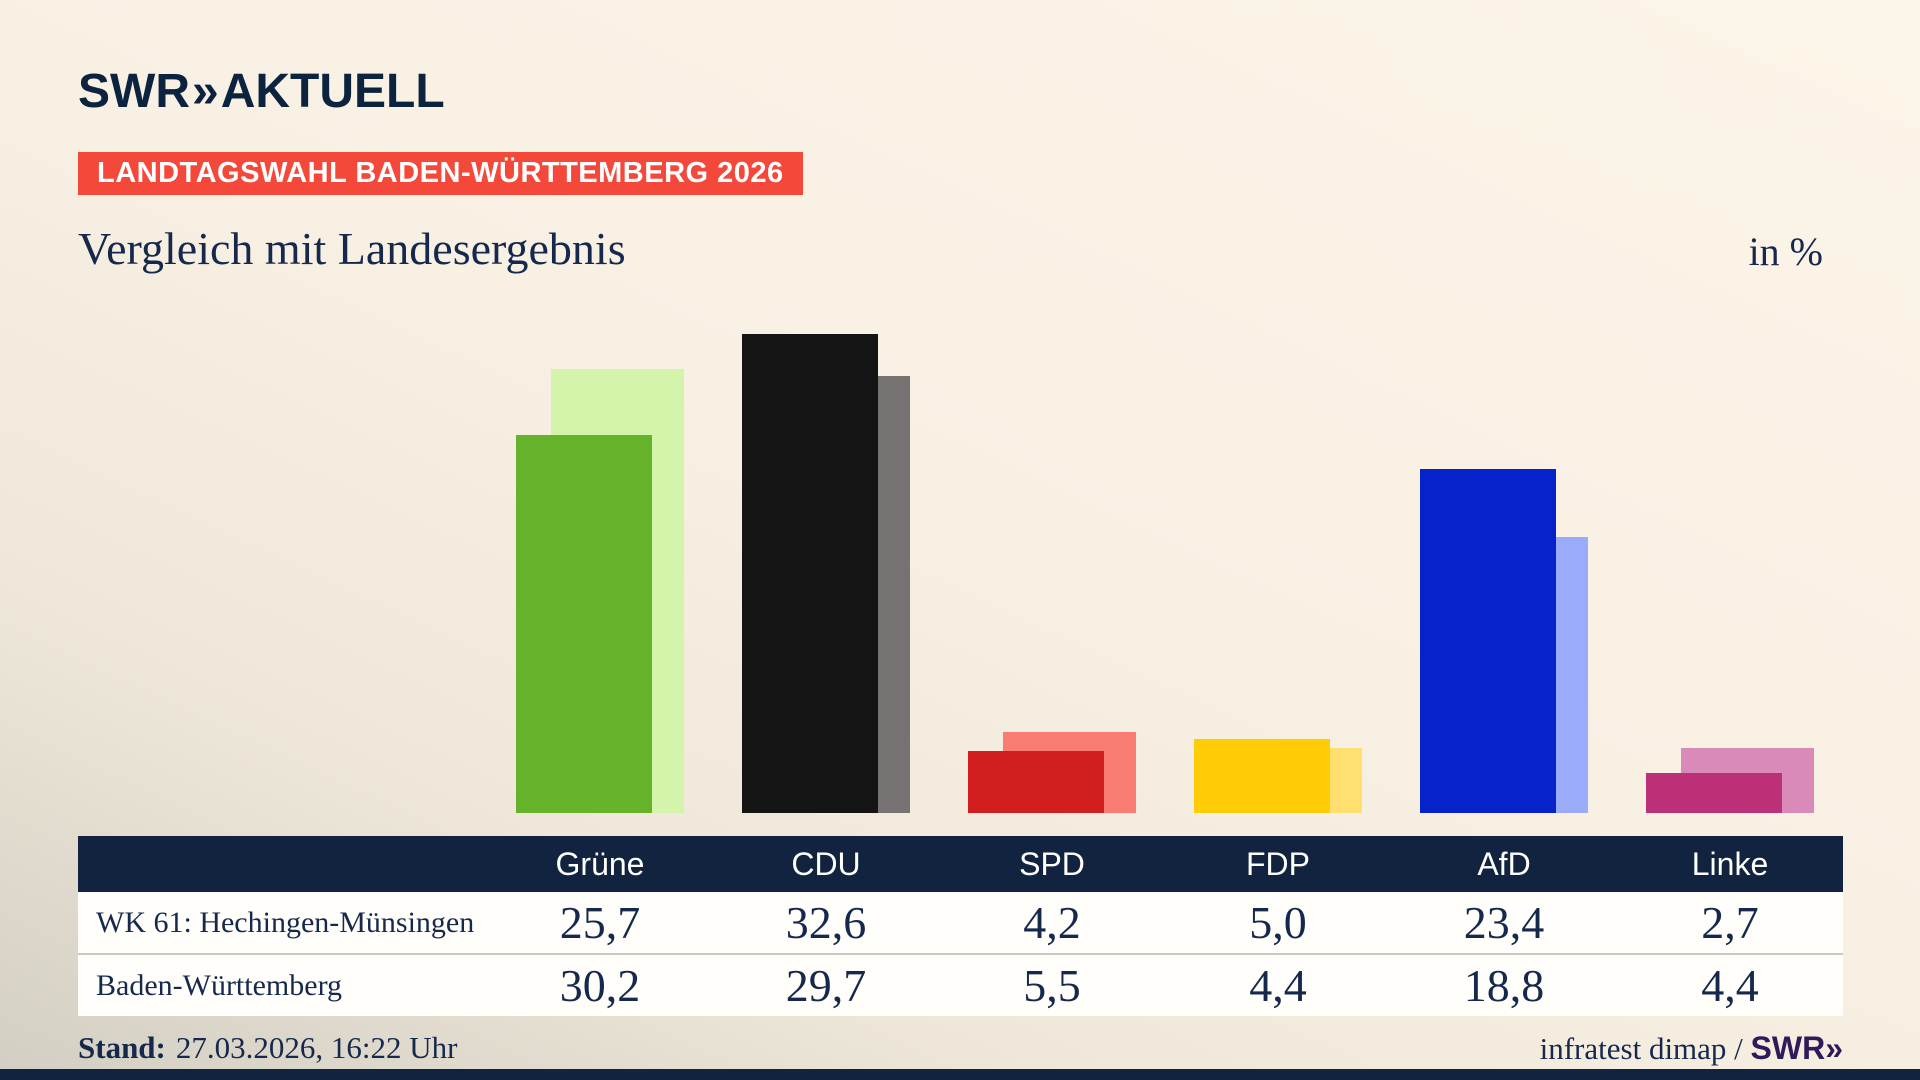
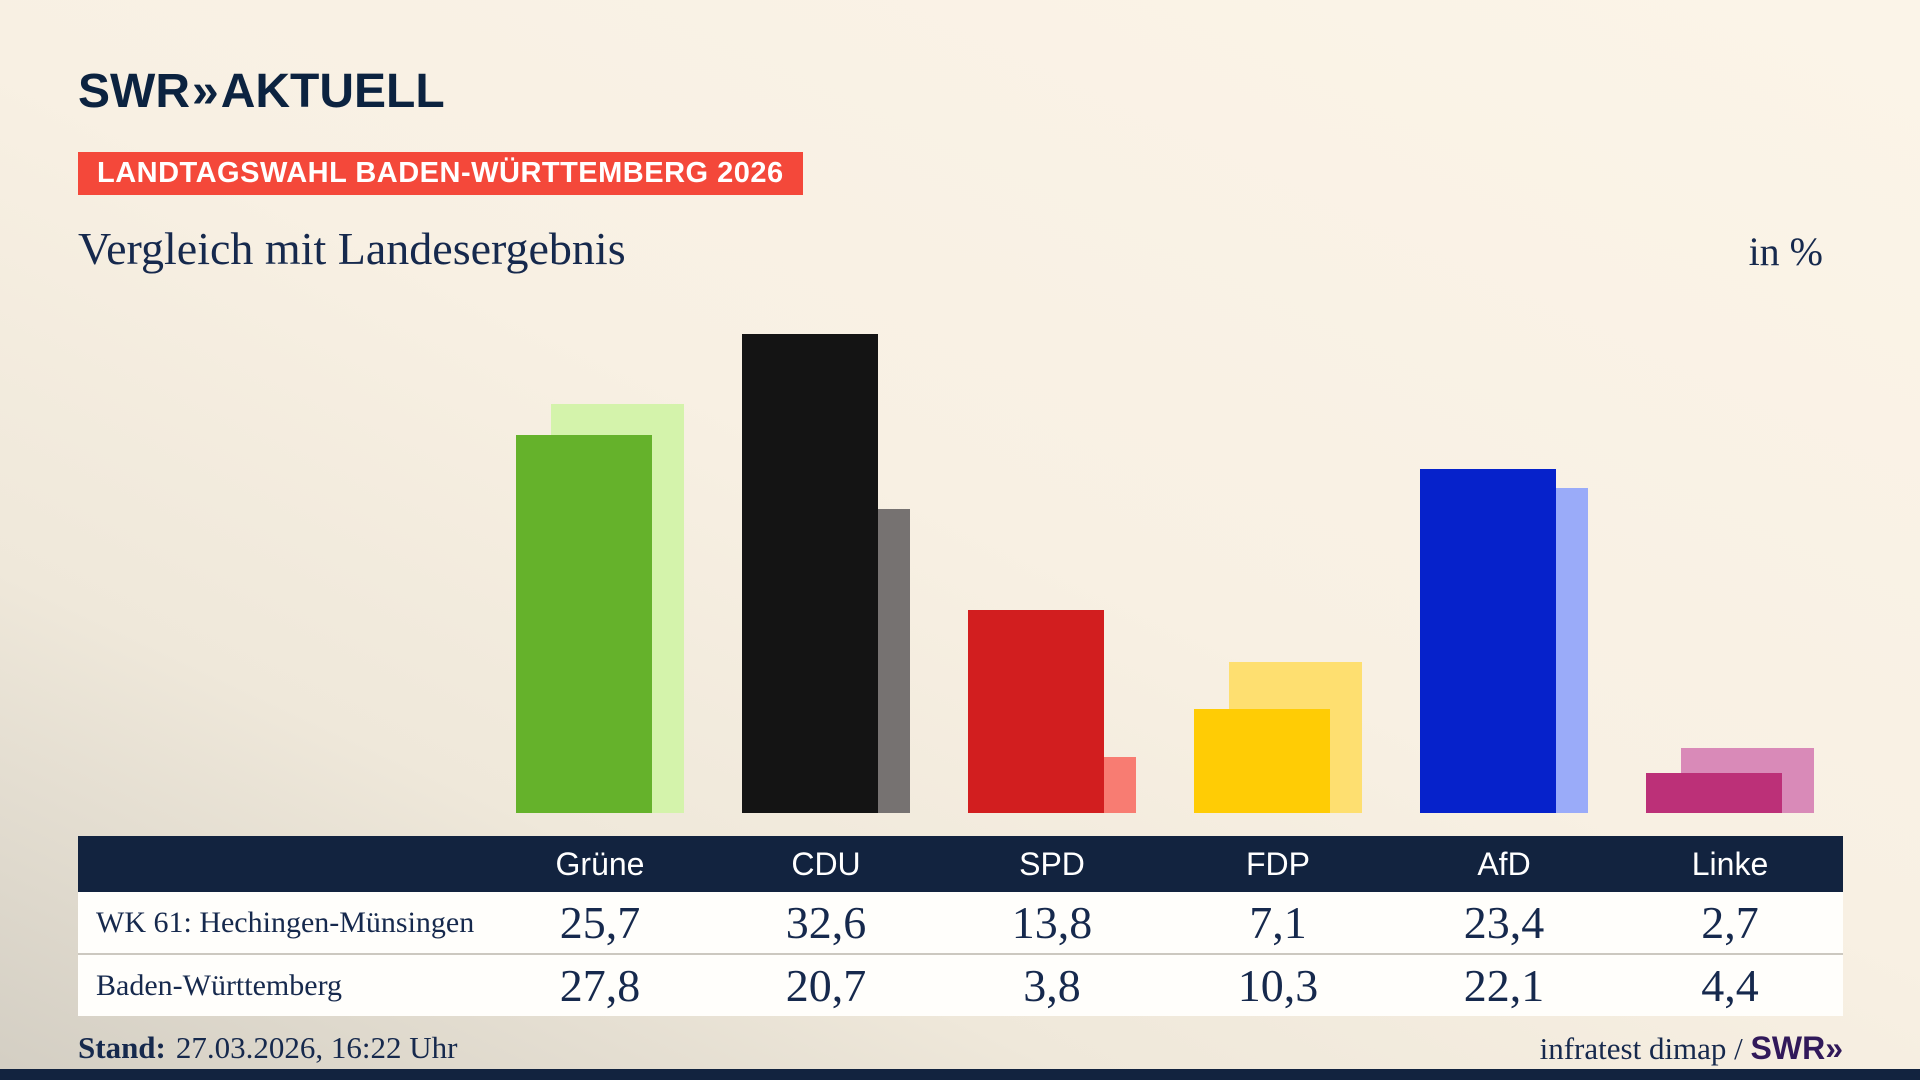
Baden-Württemberg/Grüne: 30,2 -> 27,8
Baden-Württemberg/CDU: 29,7 -> 20,7
WK 61: Hechingen-Münsingen/SPD: 4,2 -> 13,8
Baden-Württemberg/SPD: 5,5 -> 3,8
WK 61: Hechingen-Münsingen/FDP: 5,0 -> 7,1
Baden-Württemberg/FDP: 4,4 -> 10,3
Baden-Württemberg/AfD: 18,8 -> 22,1
